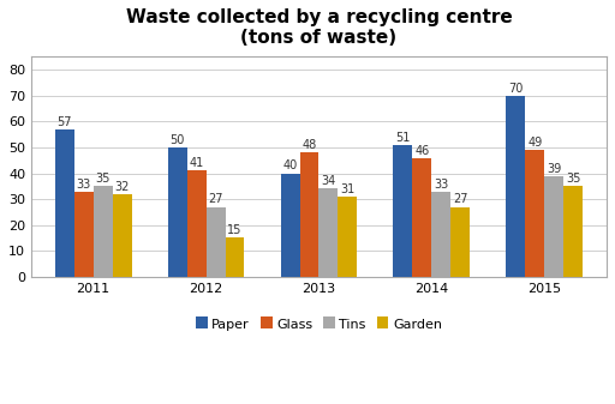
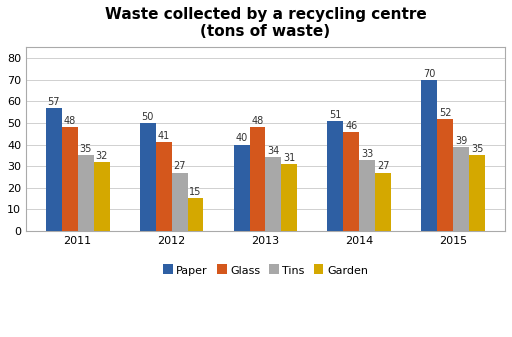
Glass/2011: 33 -> 48
Glass/2015: 49 -> 52
